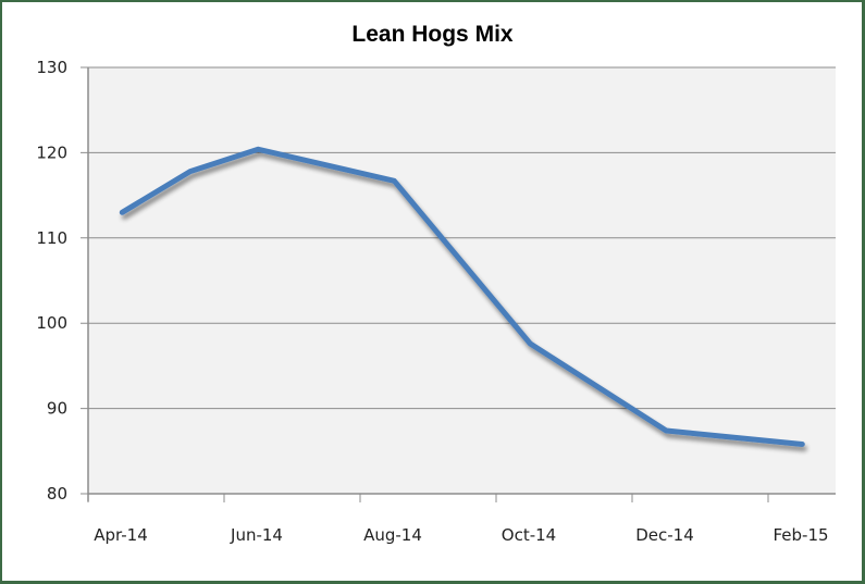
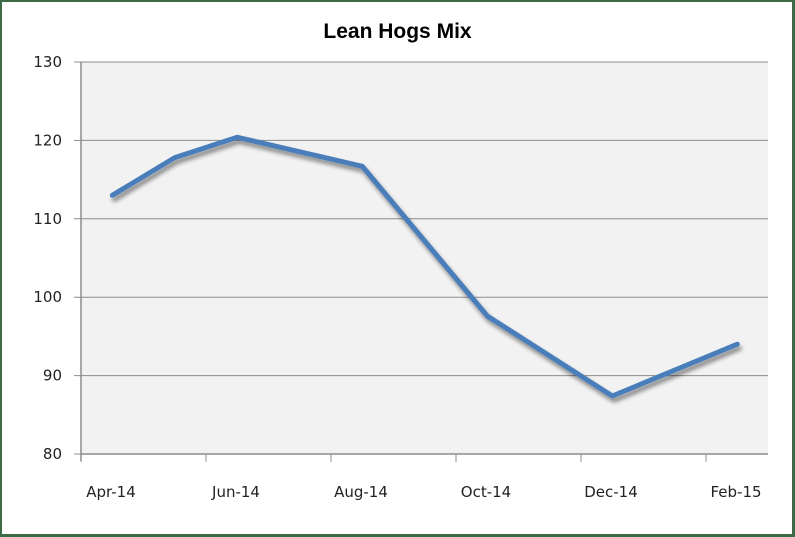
Feb-15: 86 -> 94
